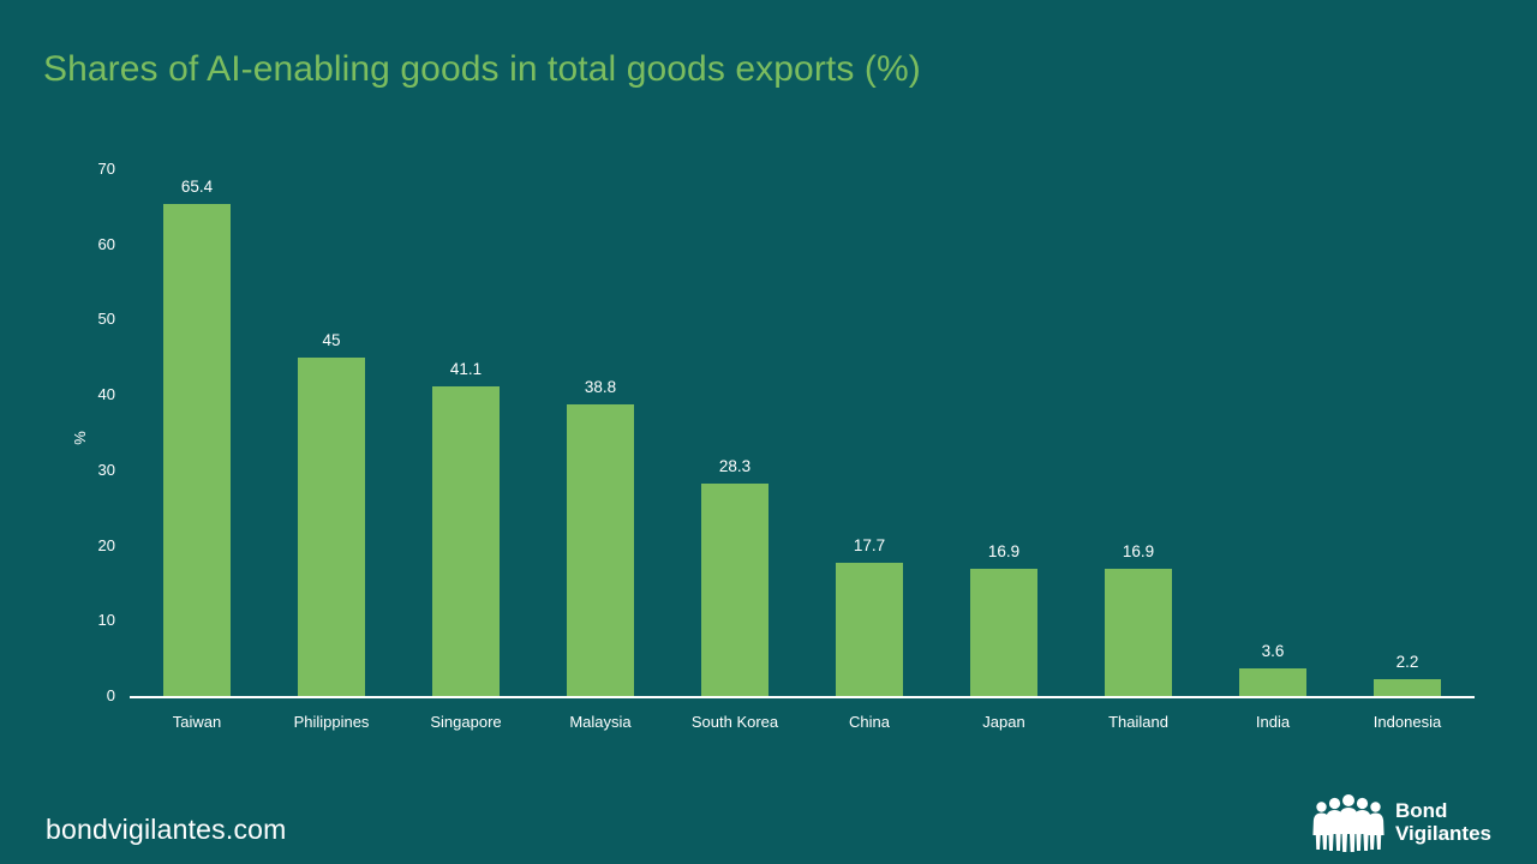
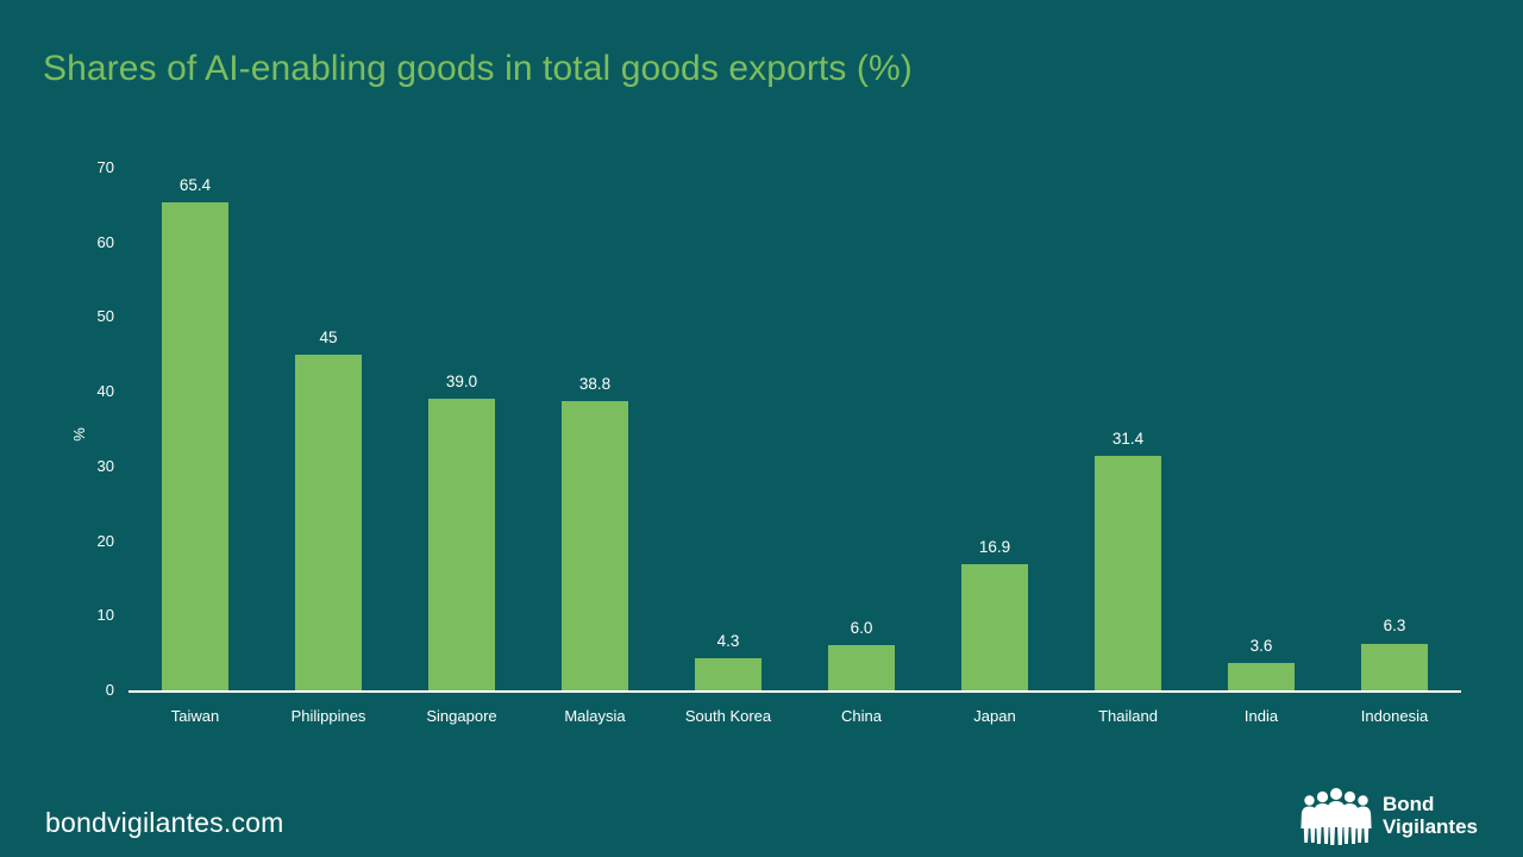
Singapore: 41.1 -> 39.0
South Korea: 28.3 -> 4.3
China: 17.7 -> 6.0
Thailand: 16.9 -> 31.4
Indonesia: 2.2 -> 6.3
